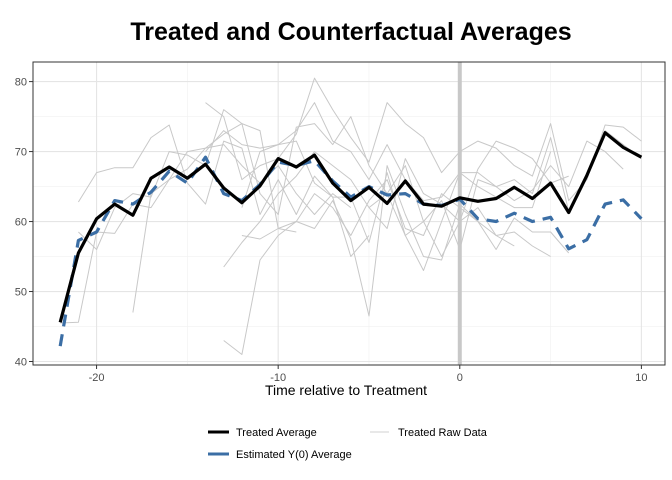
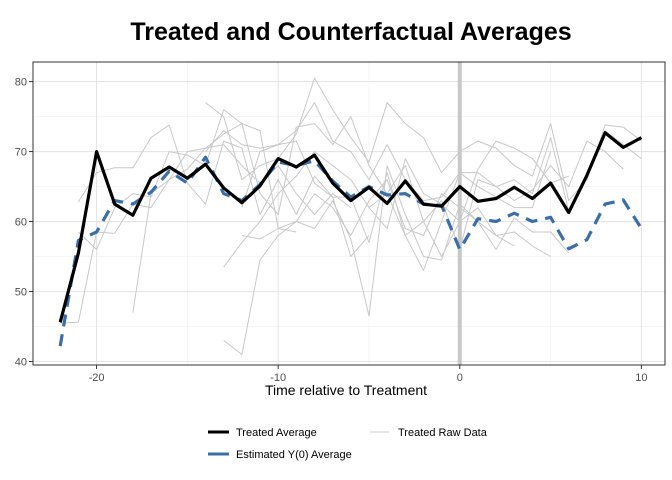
Treated Average/-20: 60 -> 70
Treated Average/0: 63 -> 65
Estimated Y(0) Average/0: 63 -> 56
Treated Average/10: 69 -> 72
Estimated Y(0) Average/10: 60 -> 59
